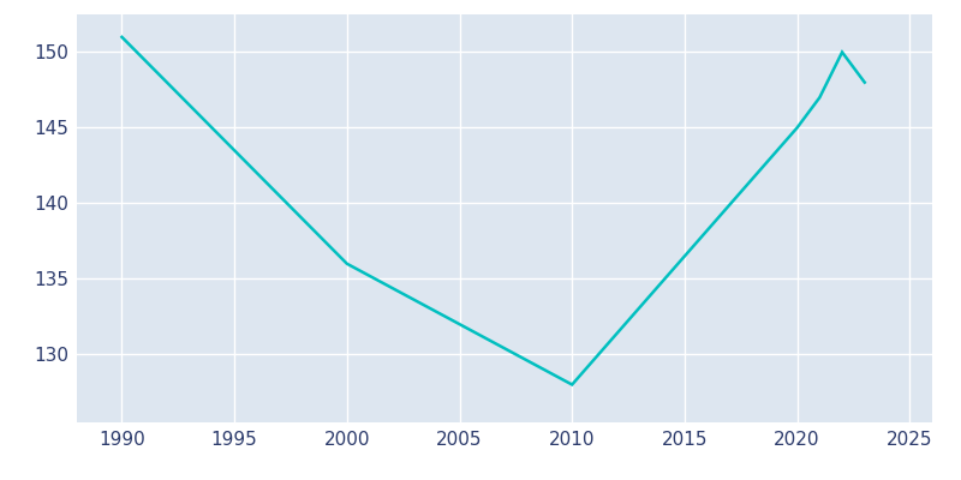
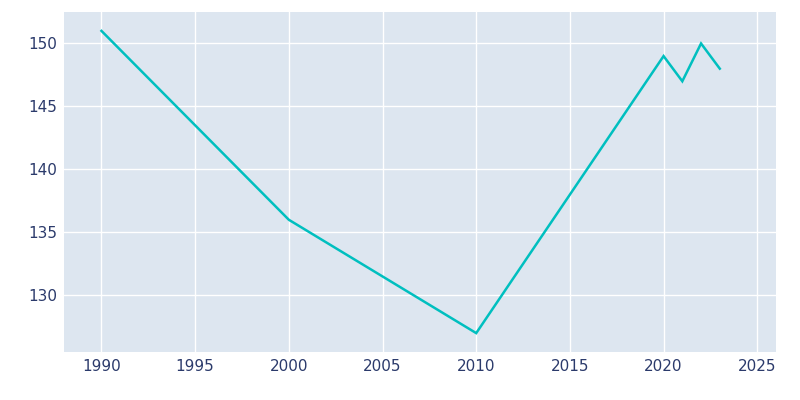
2010: 128 -> 127
2020: 145 -> 149
